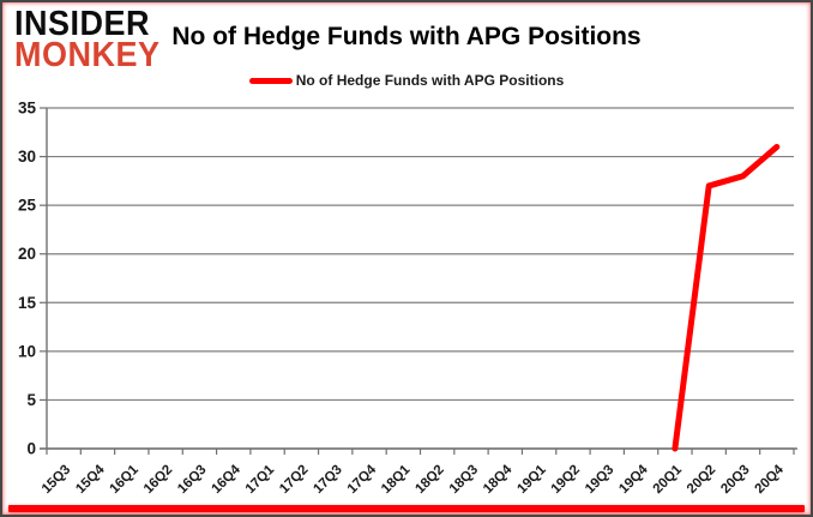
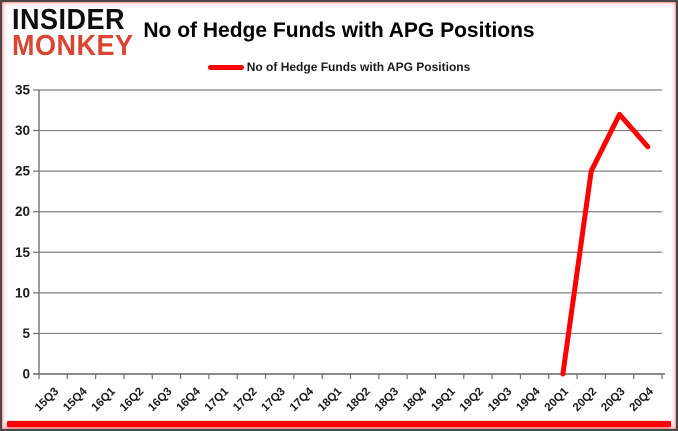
20Q2: 27 -> 25
20Q3: 28 -> 32
20Q4: 31 -> 28
